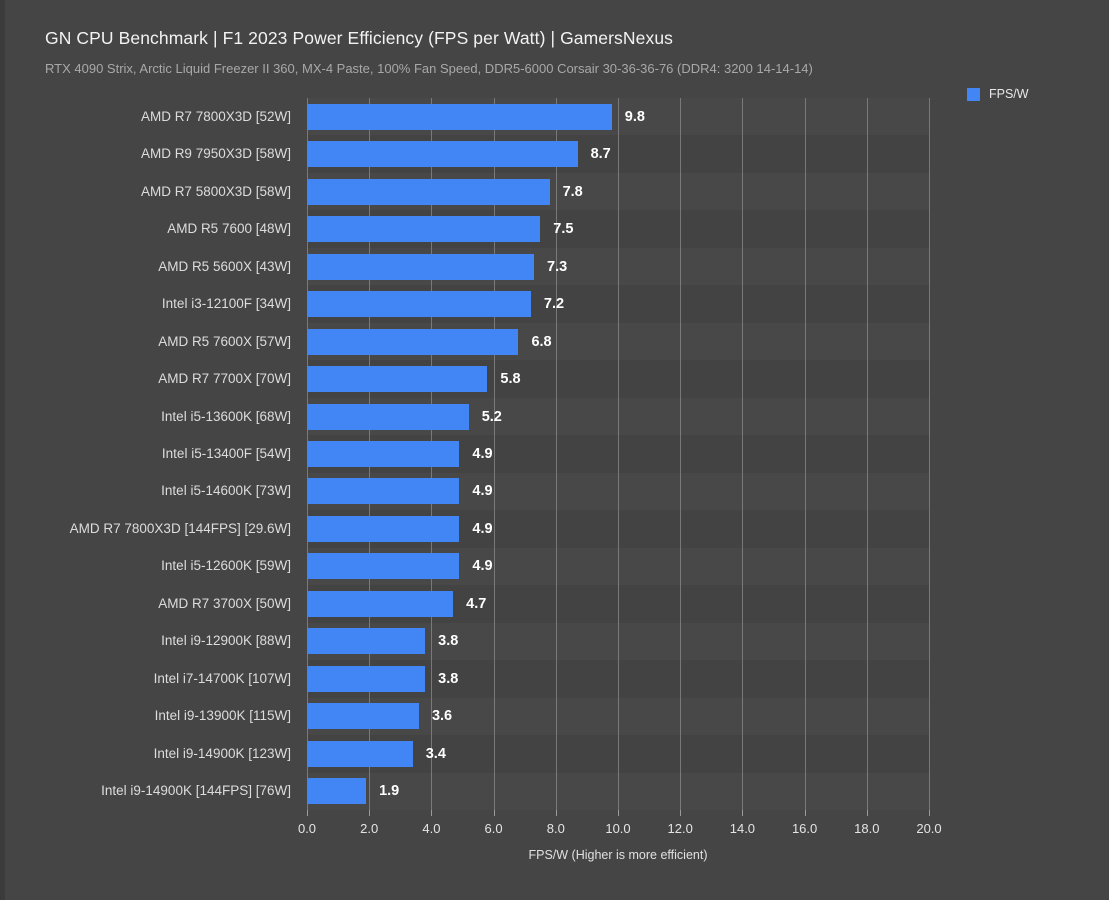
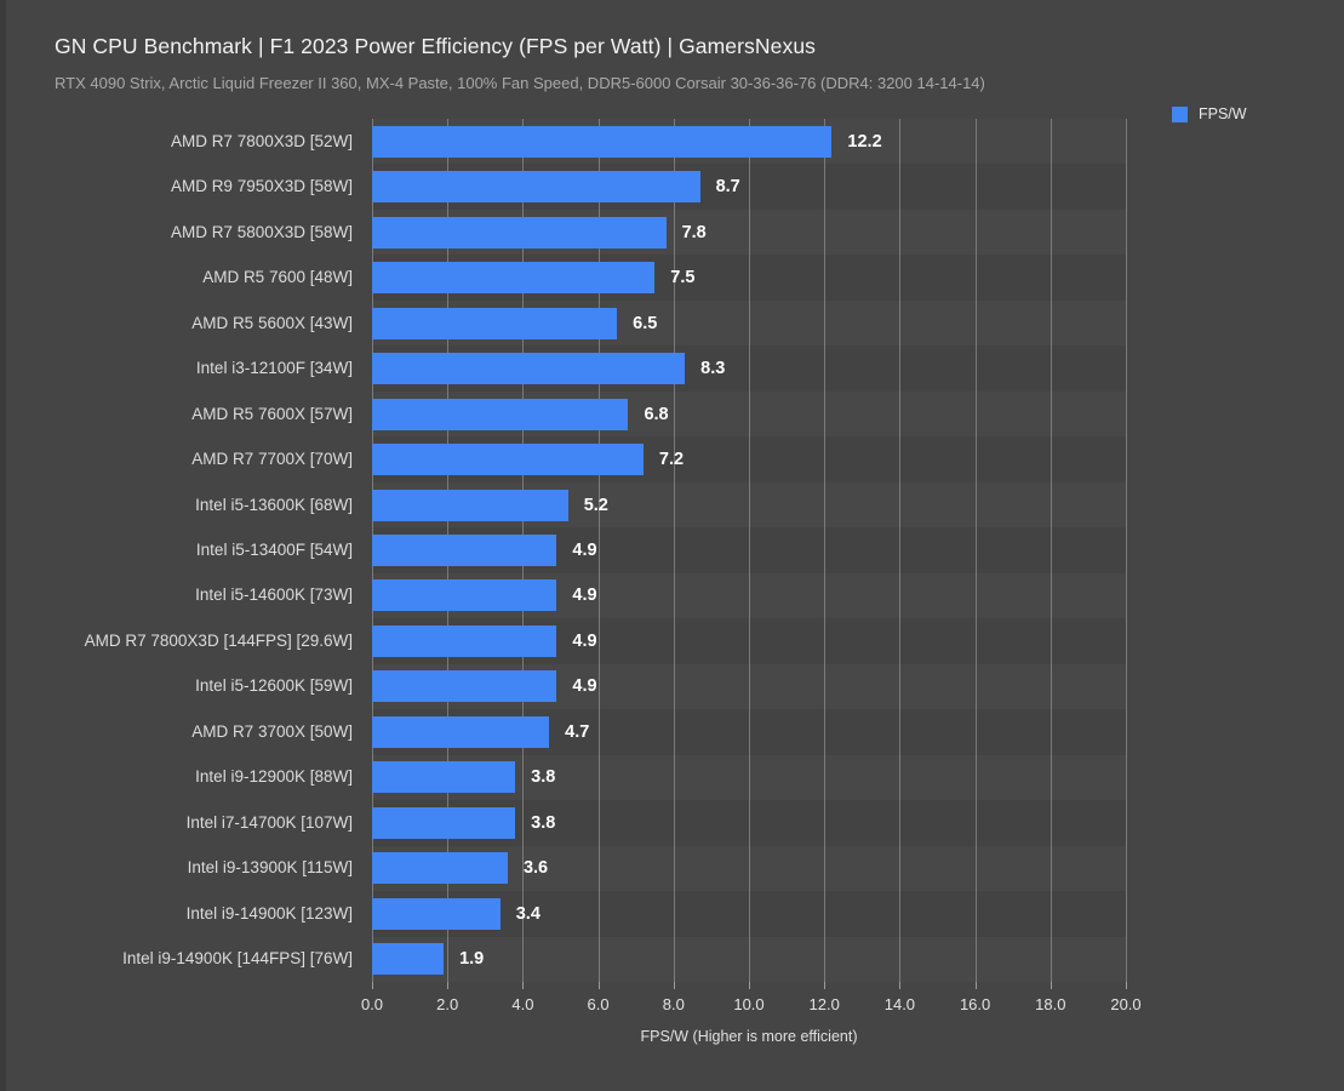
AMD R7 7800X3D [52W]: 9.8 -> 12.2
AMD R5 5600X [43W]: 7.3 -> 6.5
Intel i3-12100F [34W]: 7.2 -> 8.3
AMD R7 7700X [70W]: 5.8 -> 7.2
